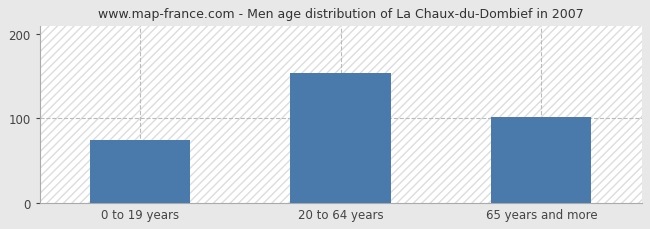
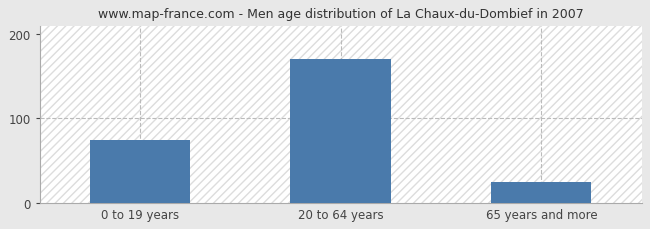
20 to 64 years: 154 -> 170
65 years and more: 102 -> 25
